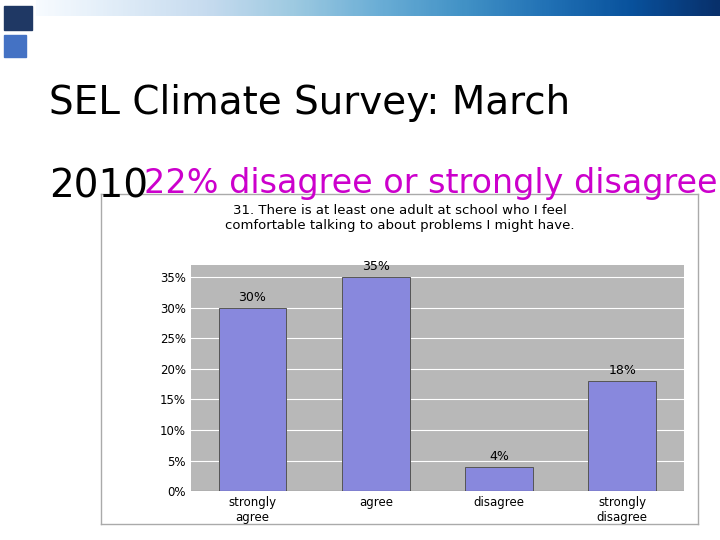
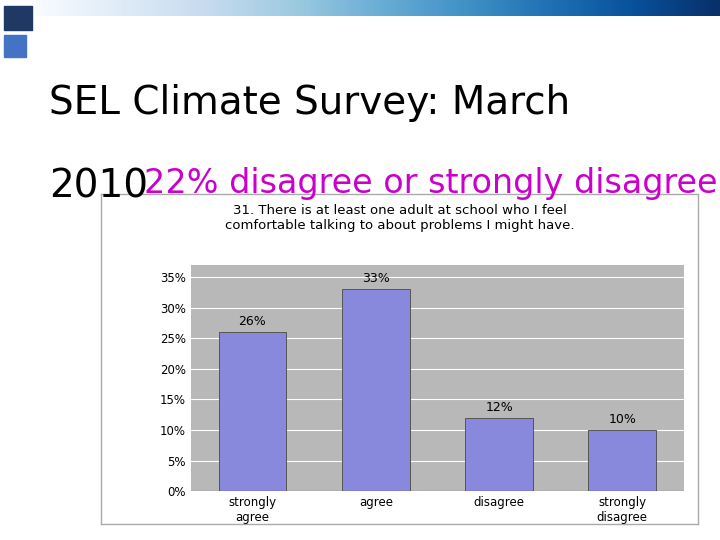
strongly agree: 30% -> 26%
agree: 35% -> 33%
disagree: 4% -> 12%
strongly disagree: 18% -> 10%
